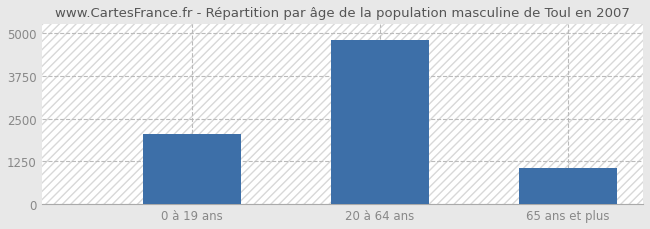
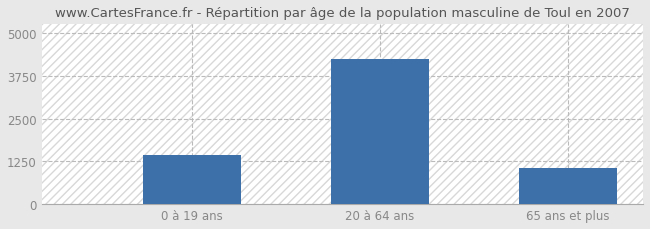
0 à 19 ans: 2050 -> 1450
20 à 64 ans: 4800 -> 4250
